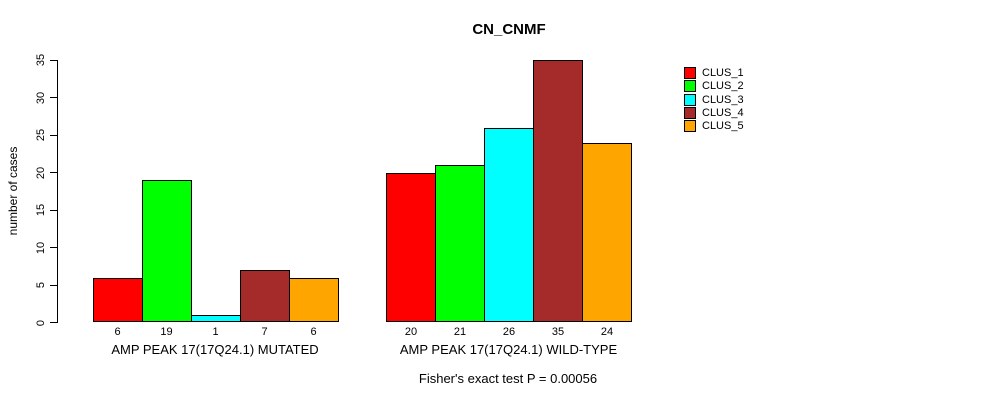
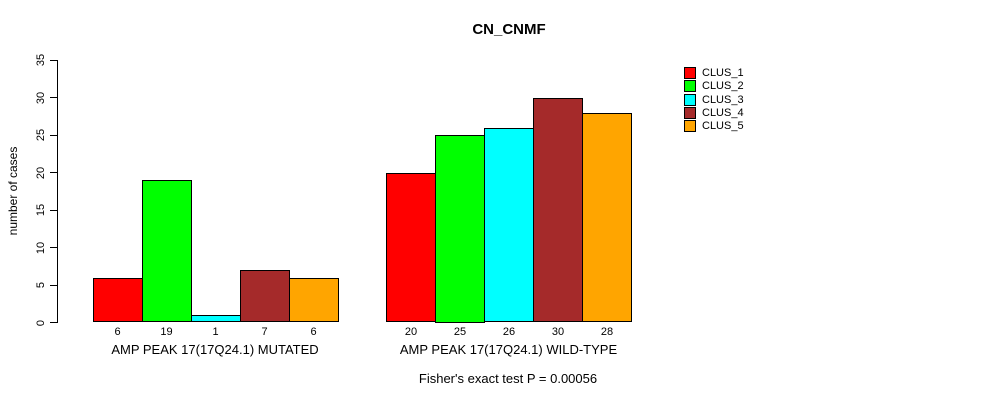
CLUS_2/AMP PEAK 17(17Q24.1) WILD-TYPE: 21 -> 25
CLUS_4/AMP PEAK 17(17Q24.1) WILD-TYPE: 35 -> 30
CLUS_5/AMP PEAK 17(17Q24.1) WILD-TYPE: 24 -> 28
